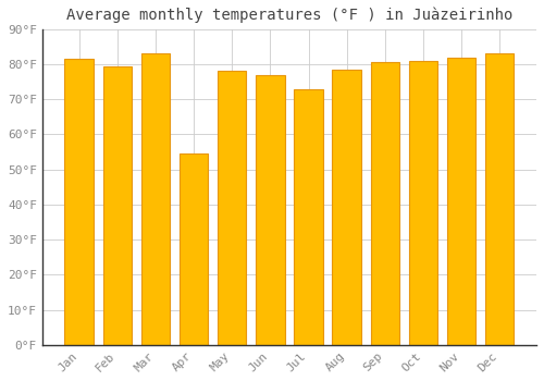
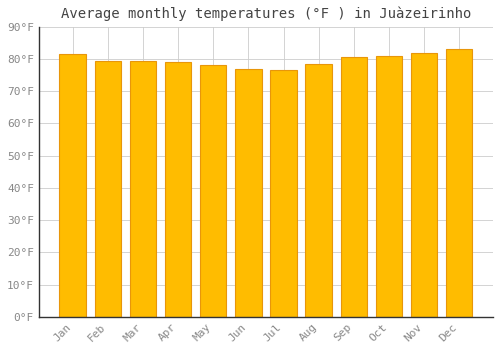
Mar: 83.0°F -> 79.5°F
Apr: 54.5°F -> 79.0°F
Jul: 73.0°F -> 76.5°F
